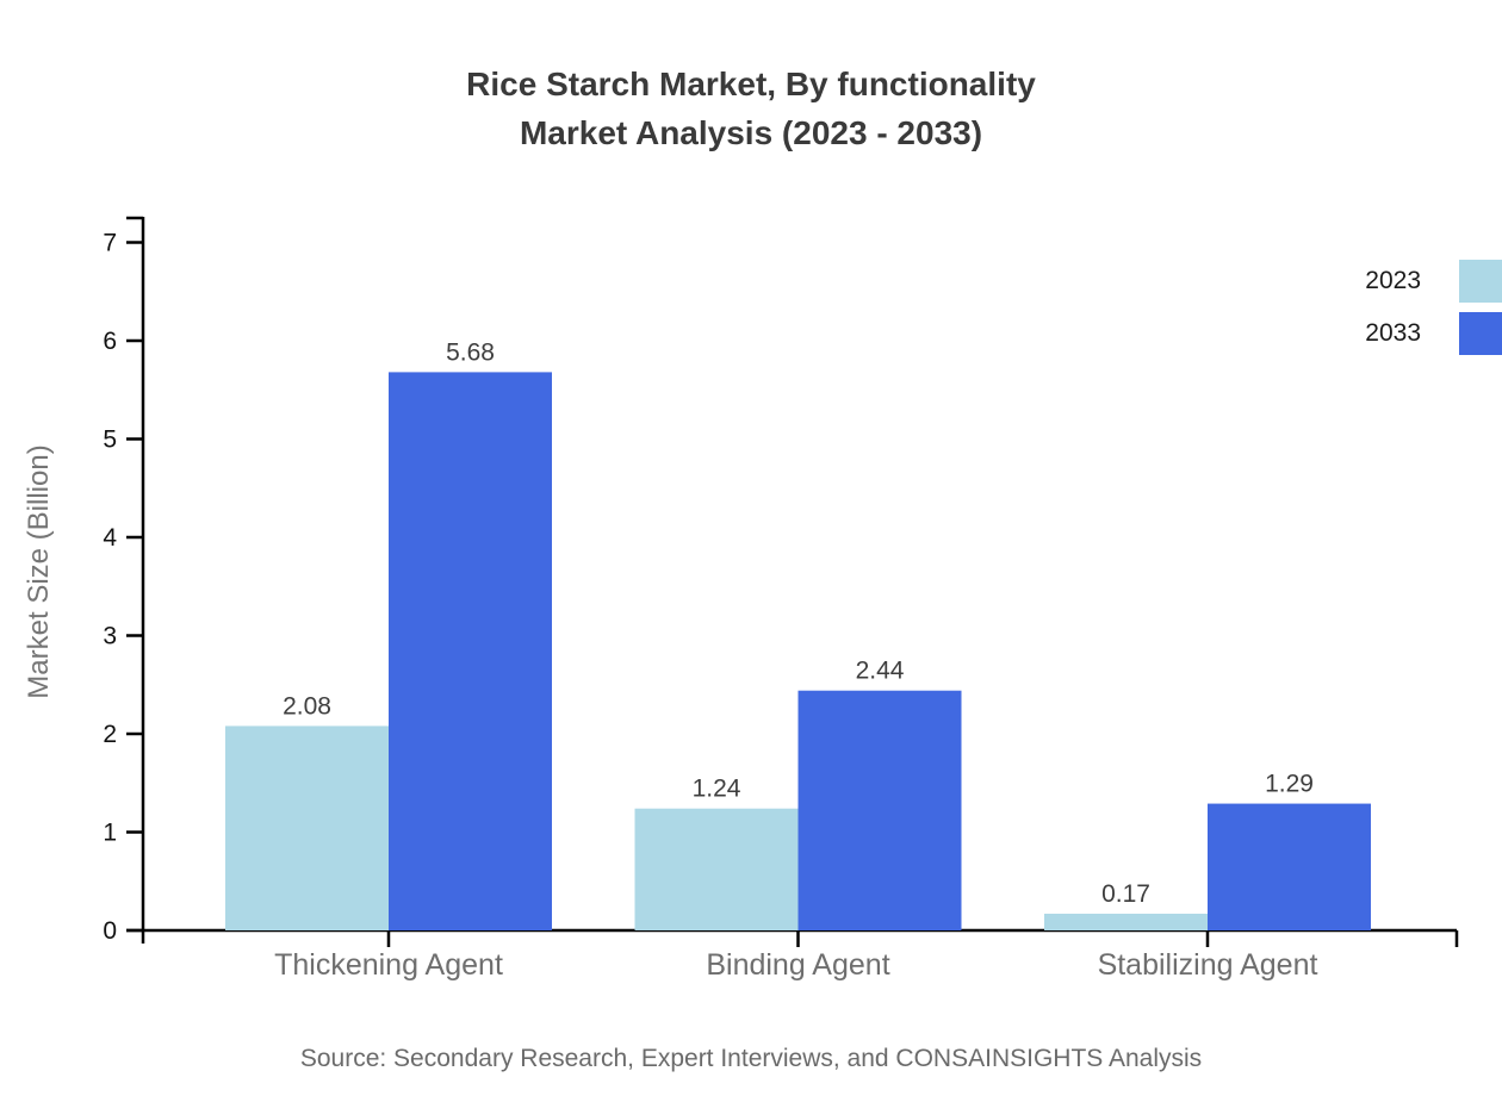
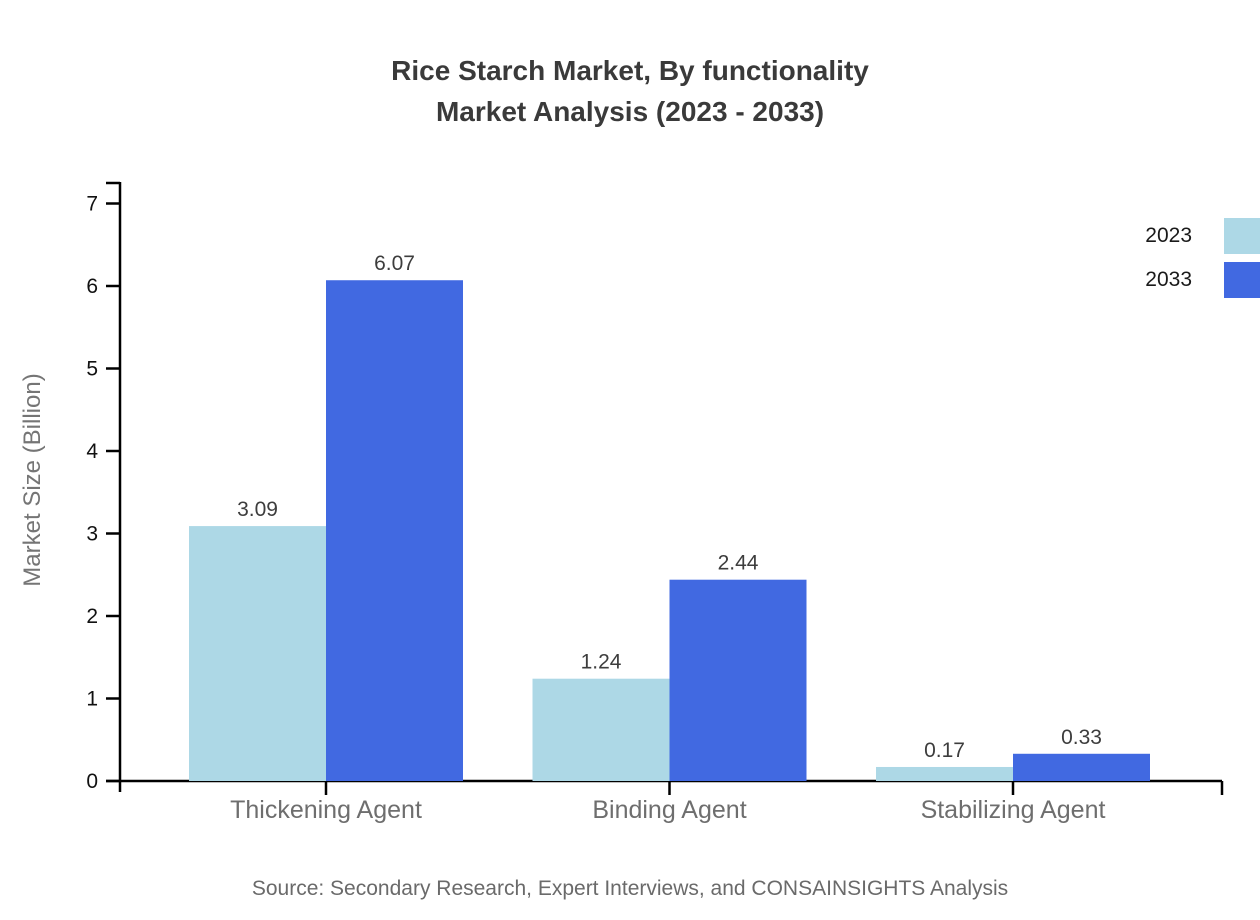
2023/Thickening Agent: 2.08 -> 3.09
2033/Thickening Agent: 5.68 -> 6.07
2033/Stabilizing Agent: 1.29 -> 0.33
